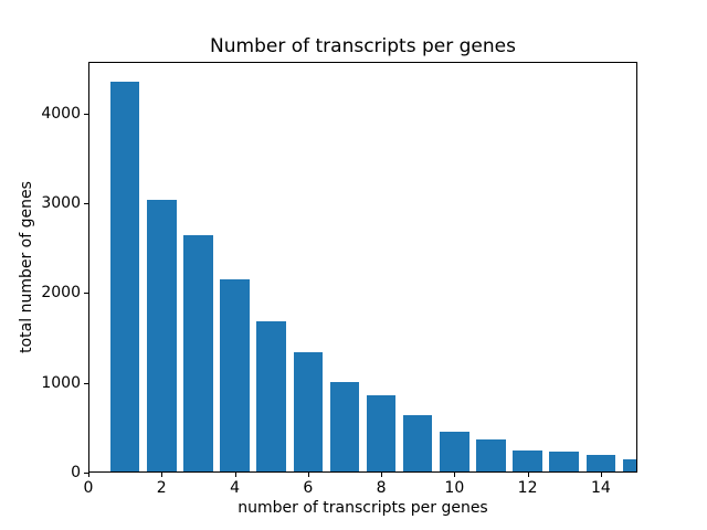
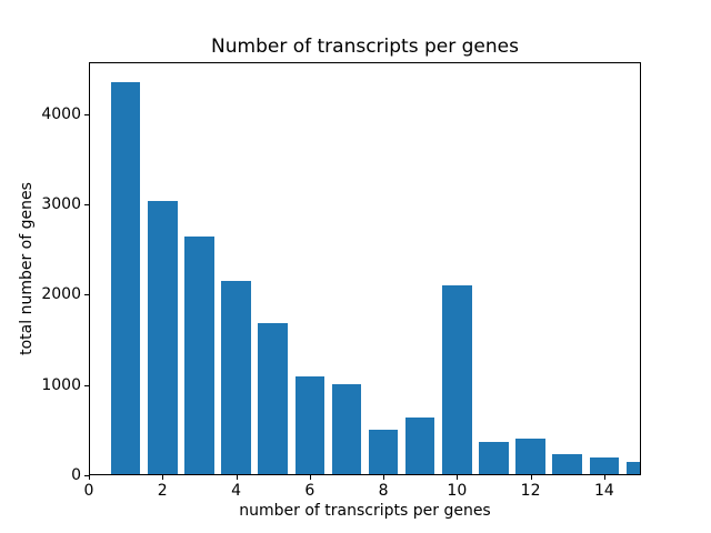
6: 1300 -> 1100
8: 900 -> 500
10: 400 -> 2100
12: 200 -> 400
